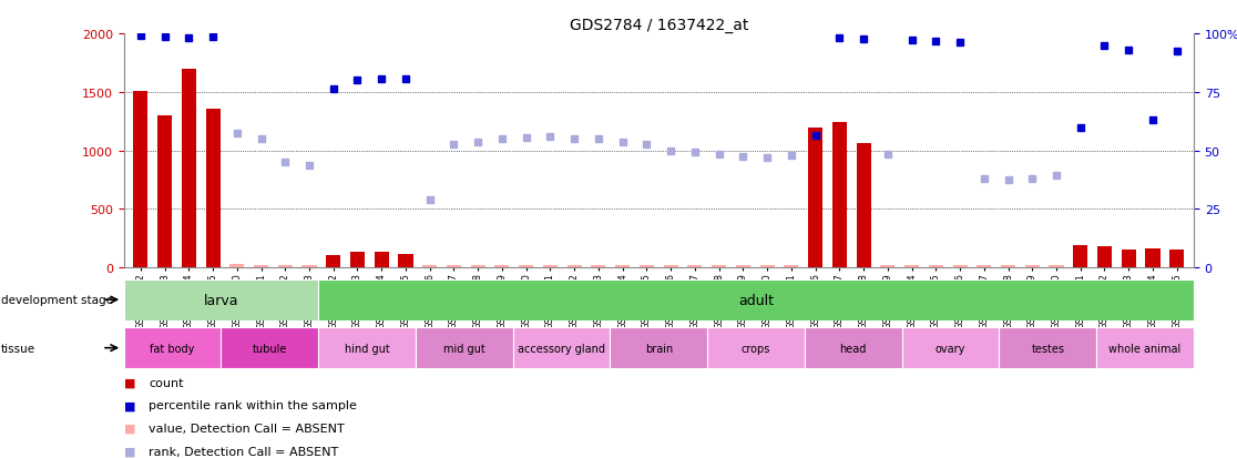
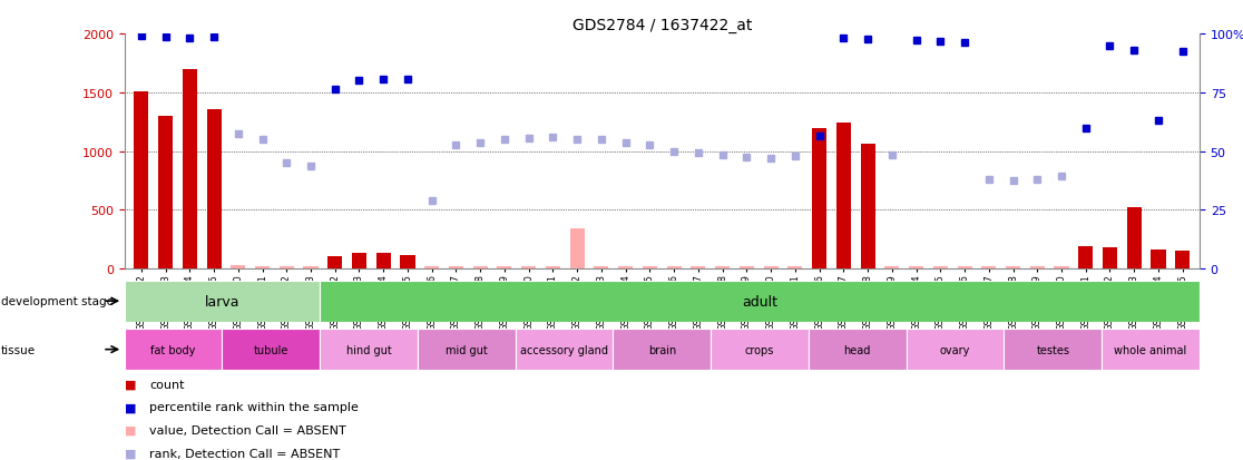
GSM188082: 20 -> 340
GSM188113: 150 -> 520
